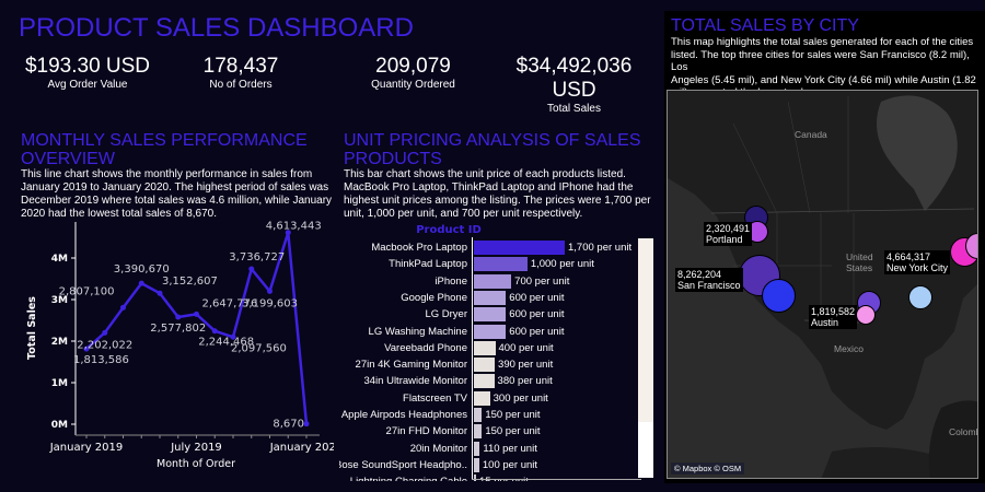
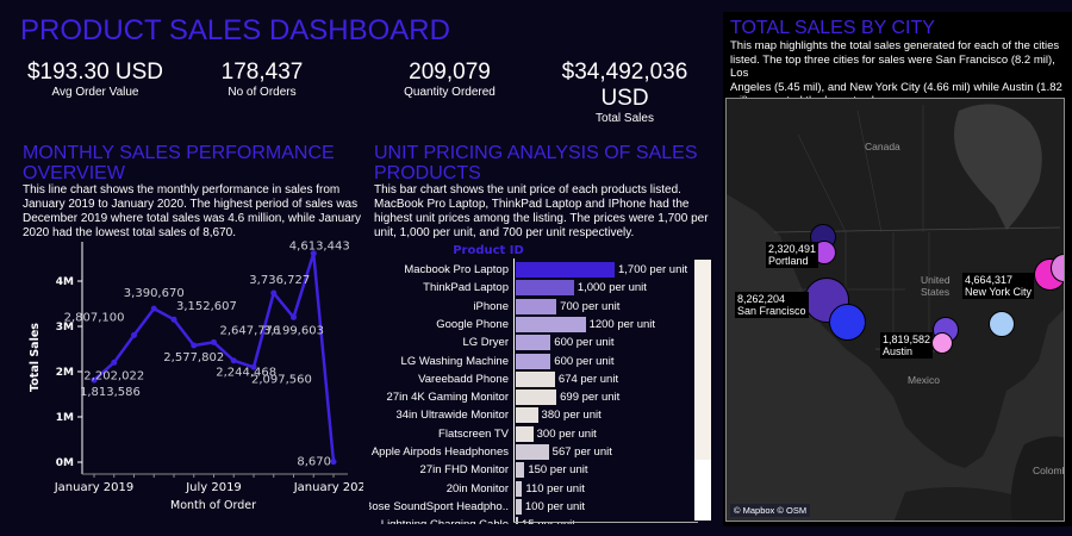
UNIT PRICING ANALYSIS OF SALES PRODUCTS/Google Phone: 600 -> 1200
UNIT PRICING ANALYSIS OF SALES PRODUCTS/Vareebadd Phone: 400 -> 674
UNIT PRICING ANALYSIS OF SALES PRODUCTS/27in 4K Gaming Monitor: 390 -> 699
UNIT PRICING ANALYSIS OF SALES PRODUCTS/Apple Airpods Headphones: 150 -> 567
